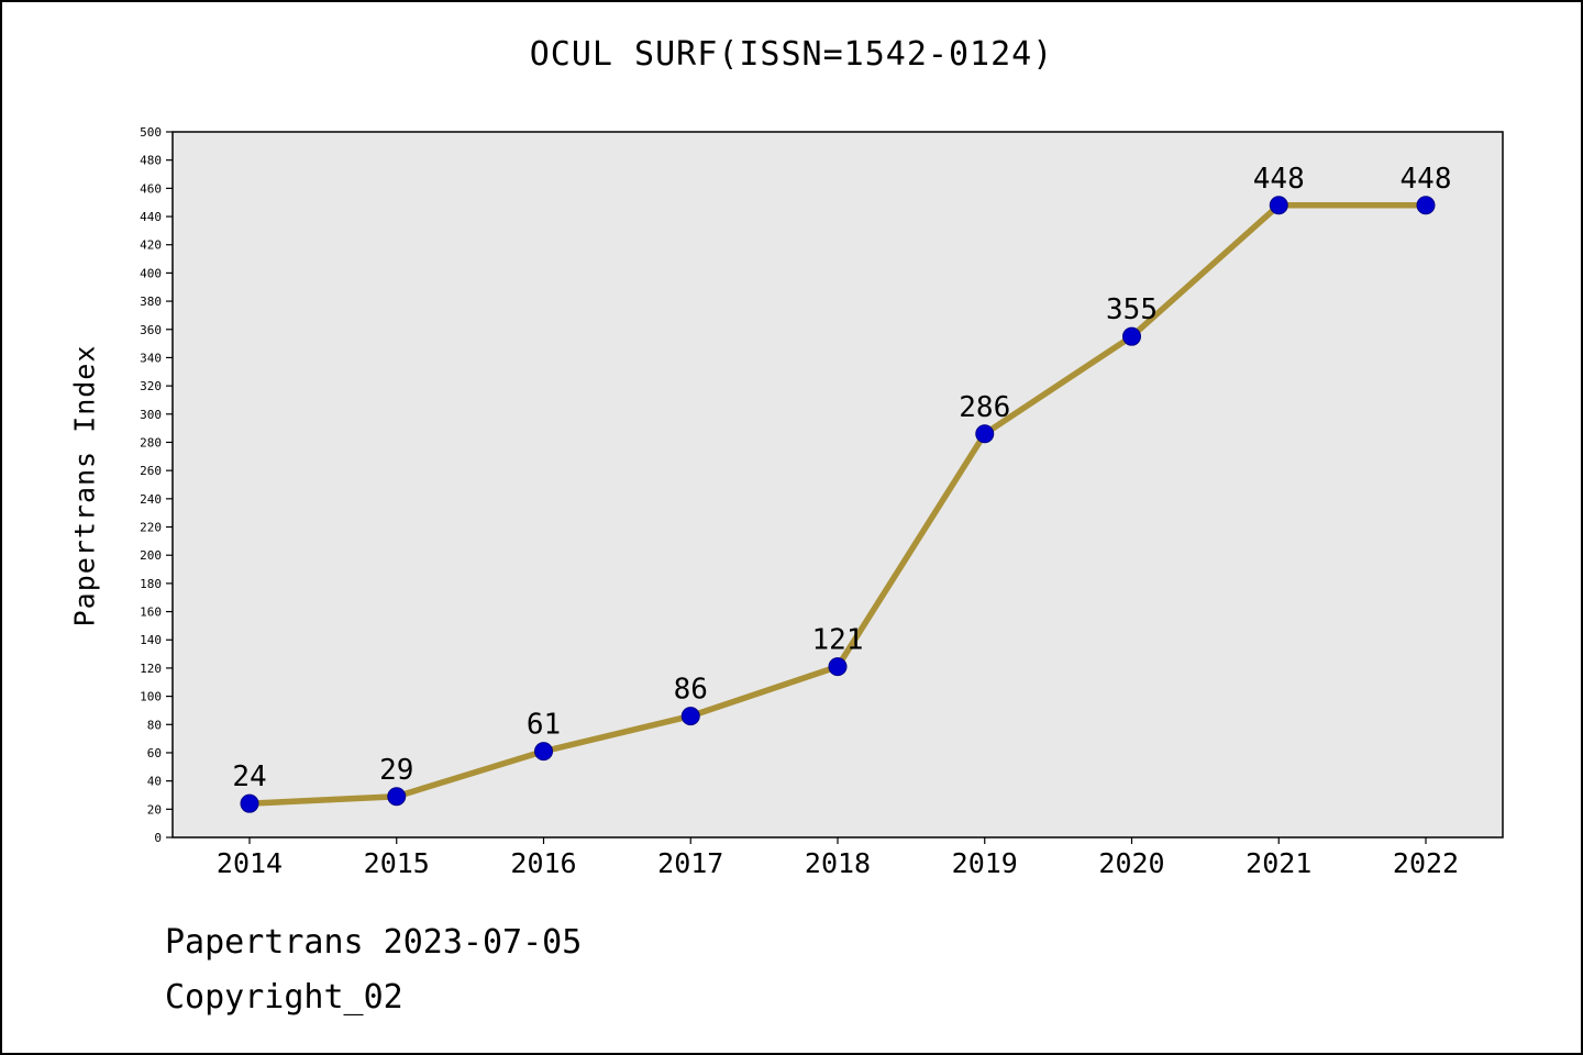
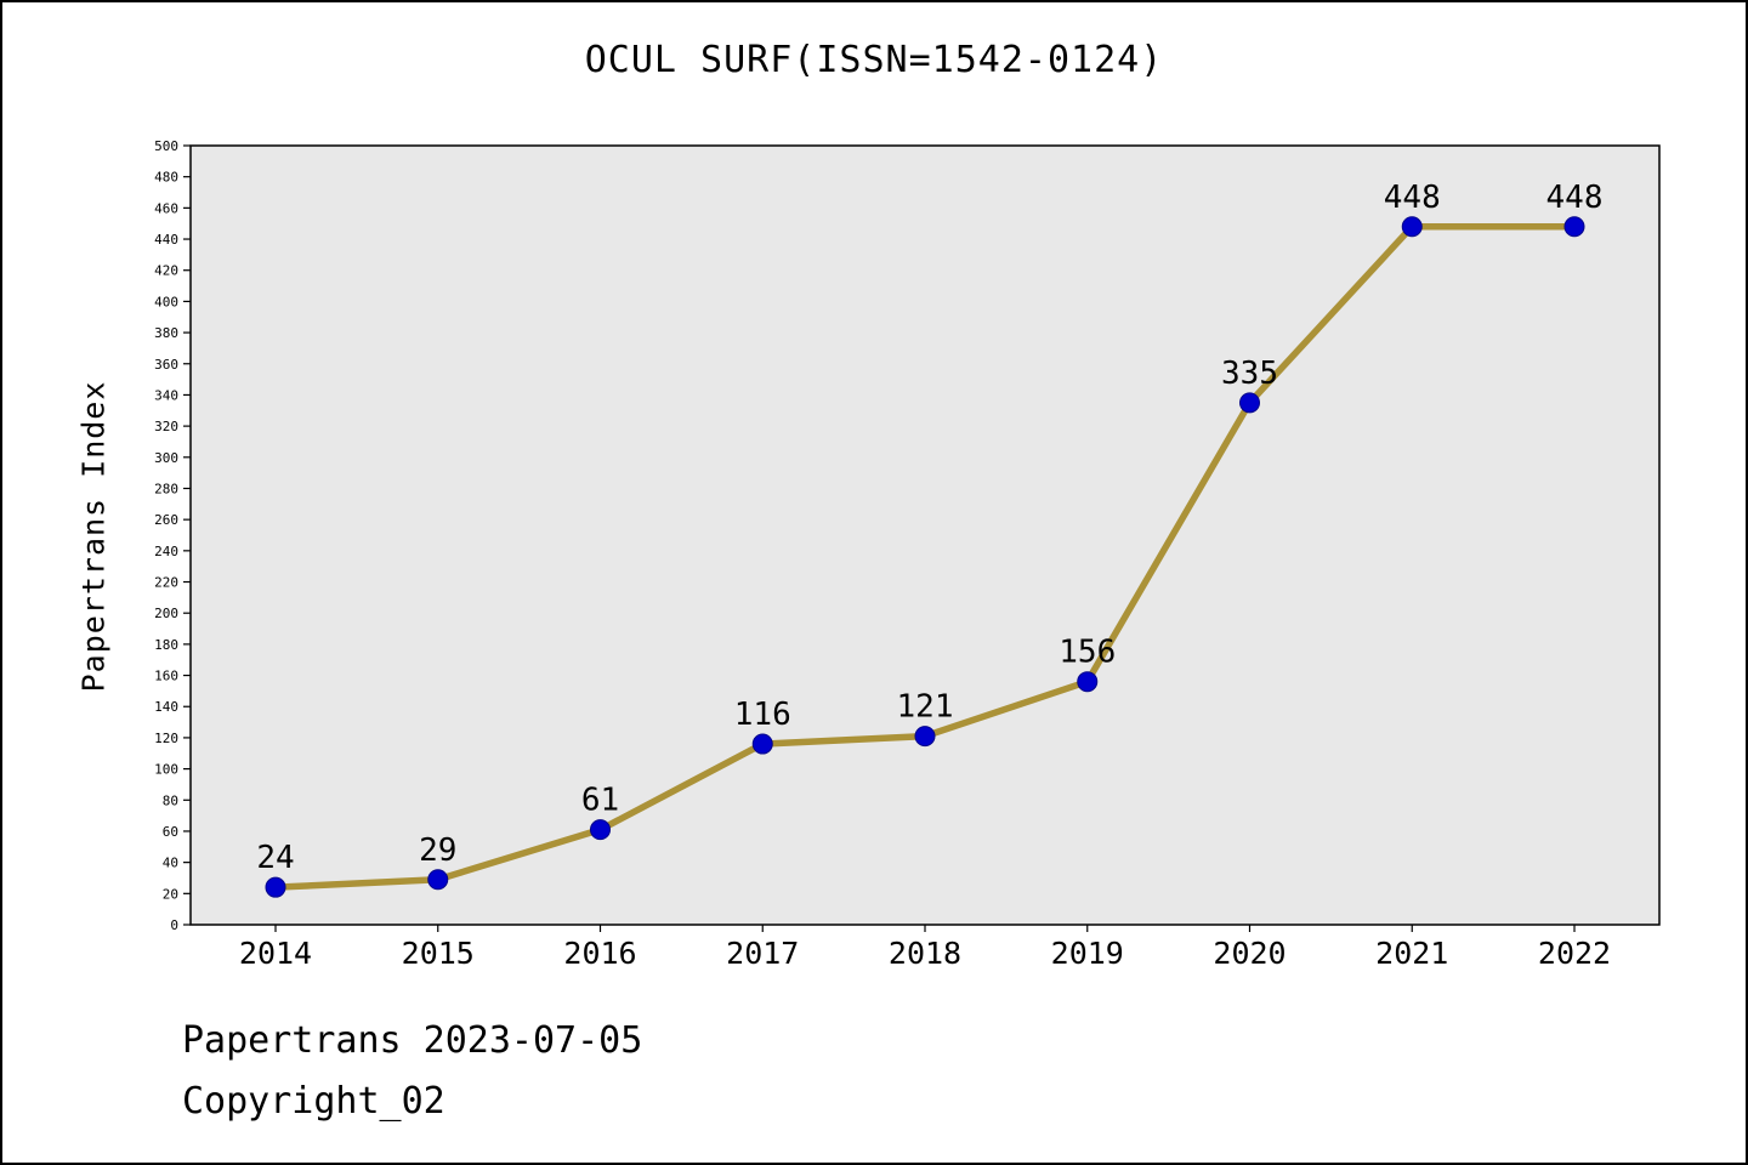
2017: 86 -> 116
2019: 286 -> 156
2020: 355 -> 335
